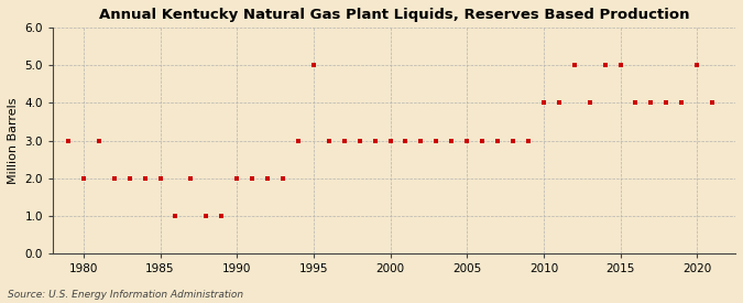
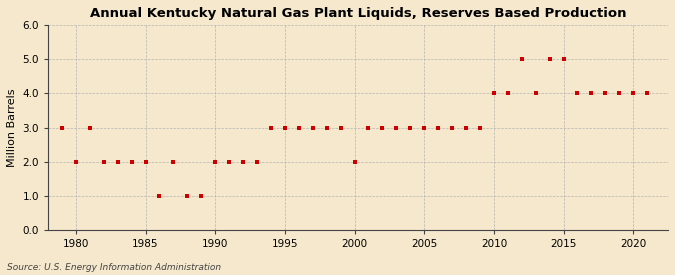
1995: 5 -> 3
2000: 3 -> 2
2020: 5 -> 4
